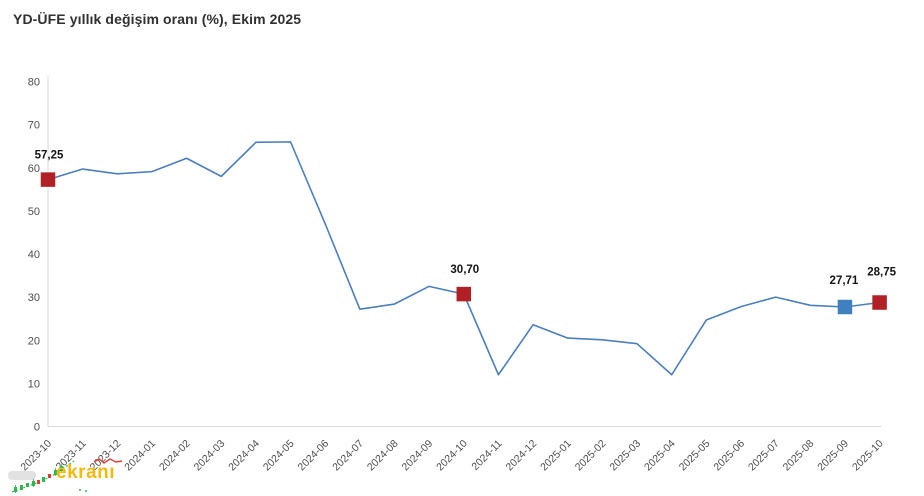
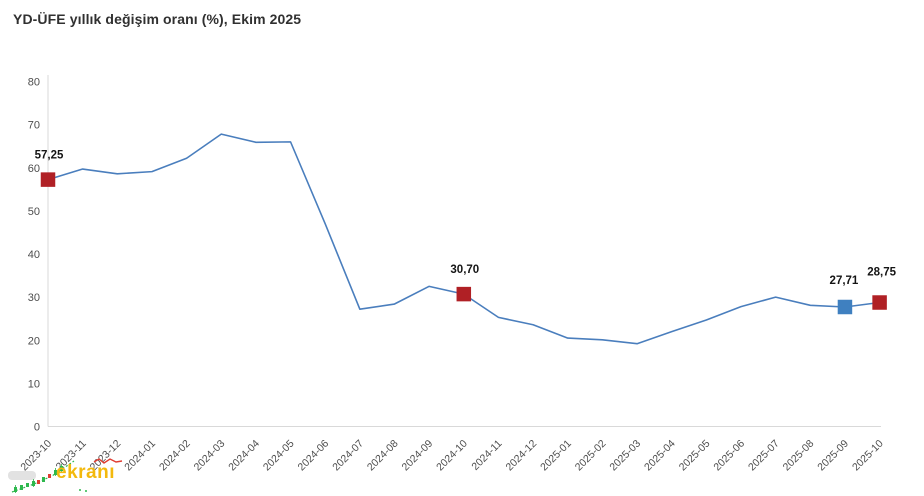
2024-03: 58 -> 68
2024-11: 12 -> 25
2025-04: 12 -> 22
